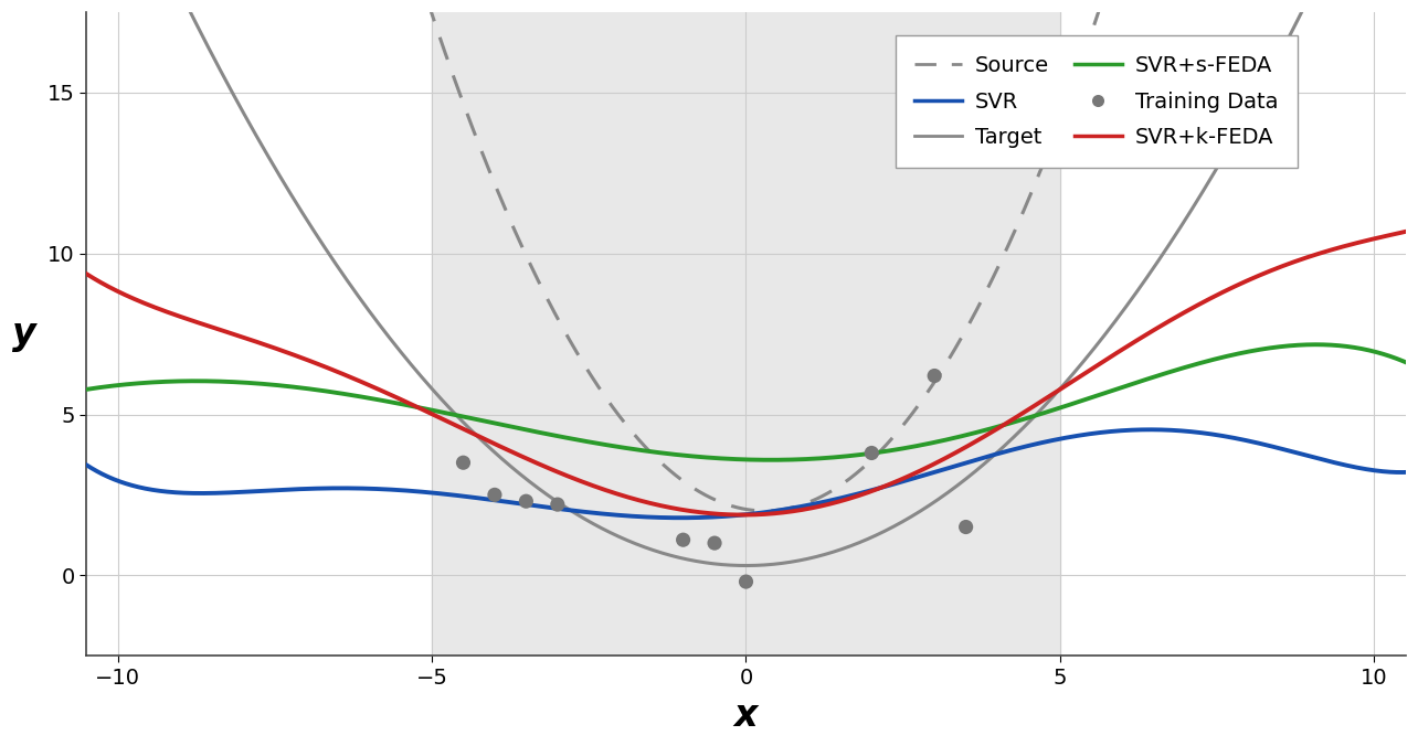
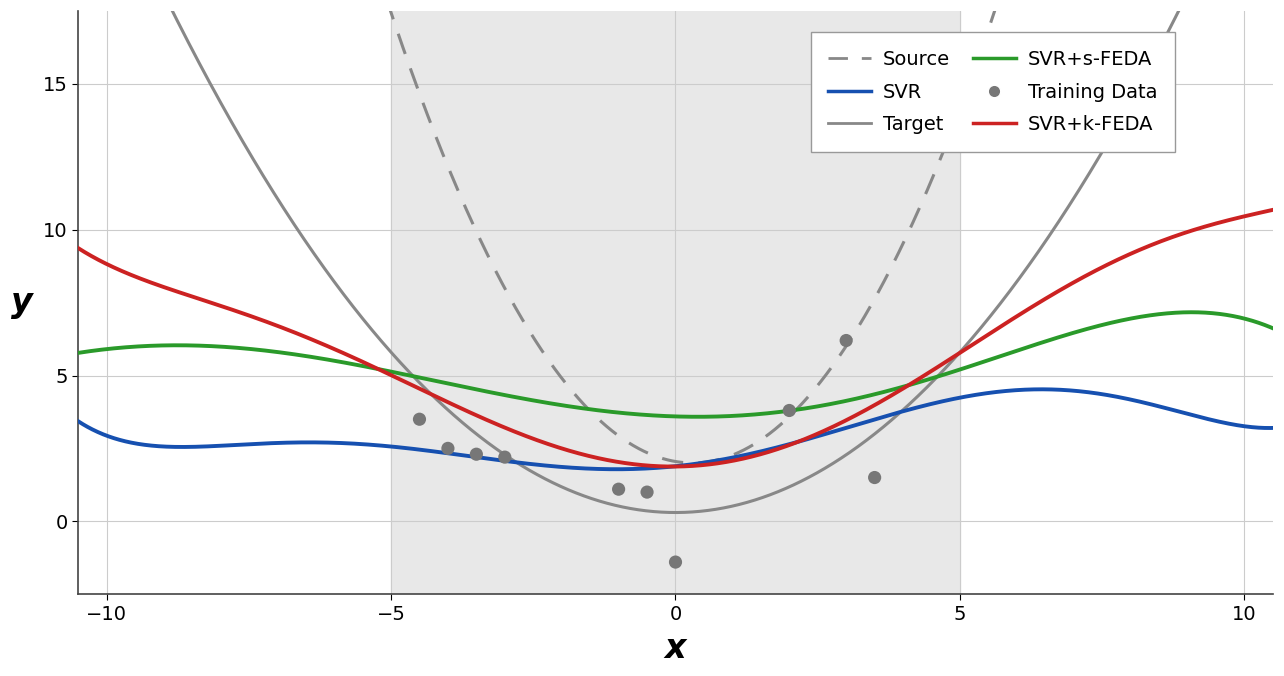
Training Data/0: -0.2 -> -1.4
